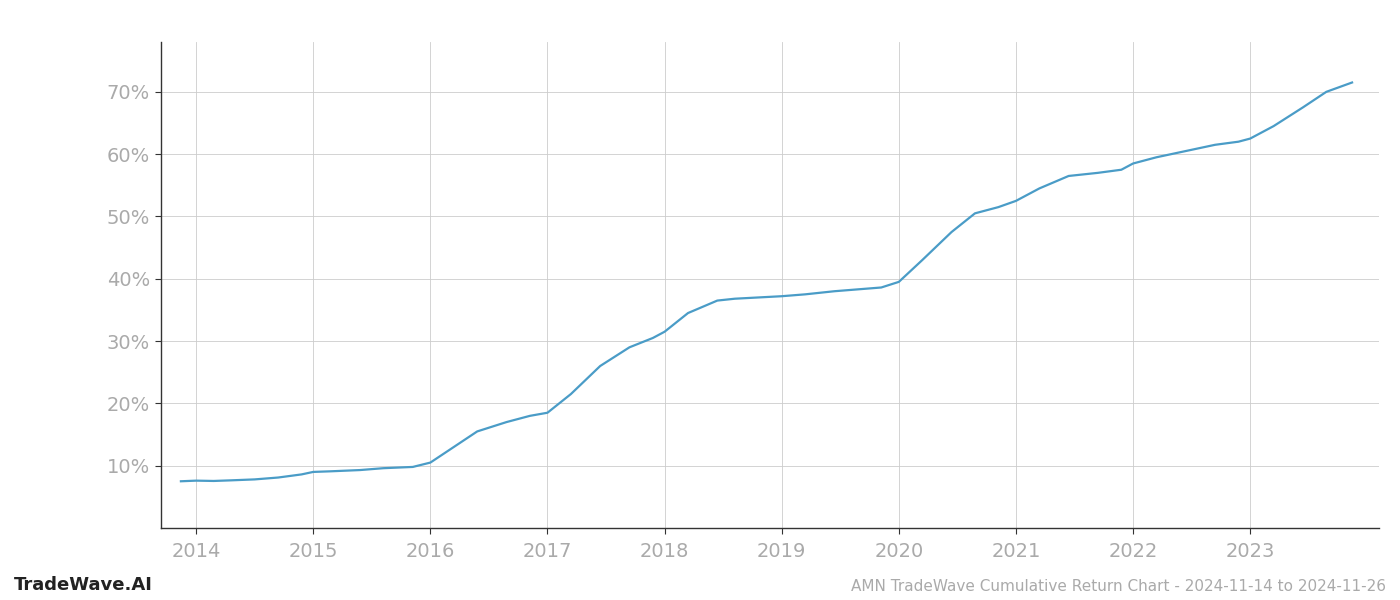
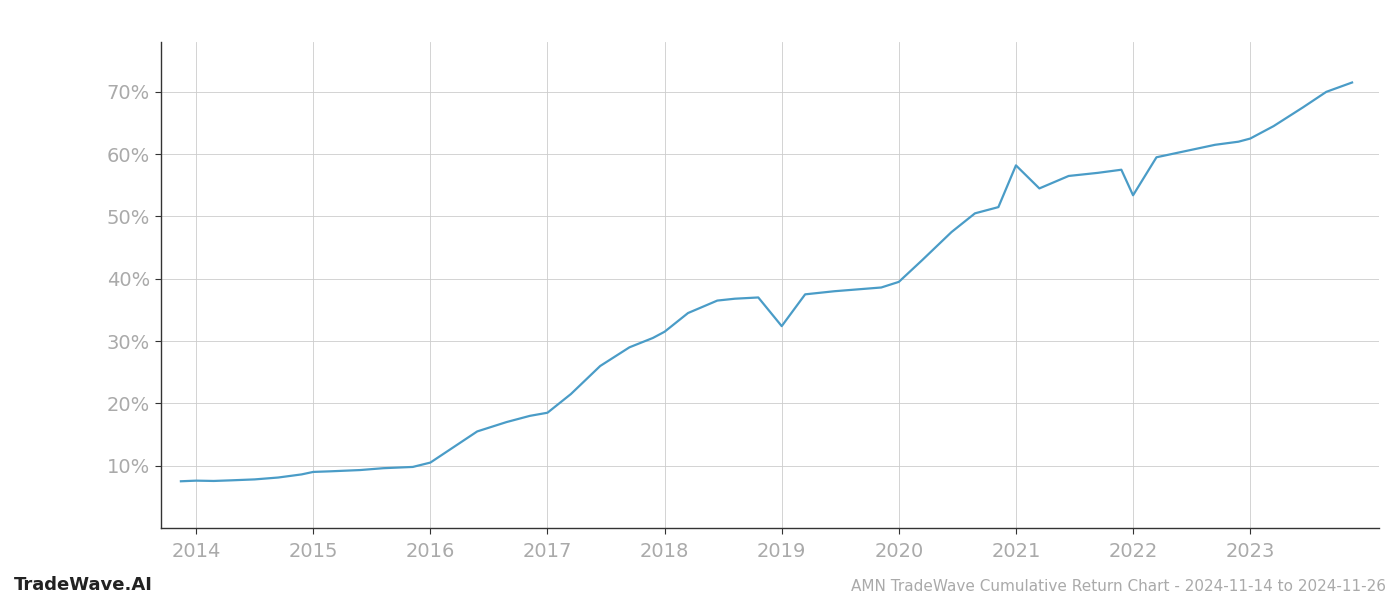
2019: 37.2% -> 32.4%
2021: 52.5% -> 58.2%
2022: 58.5% -> 53.4%
